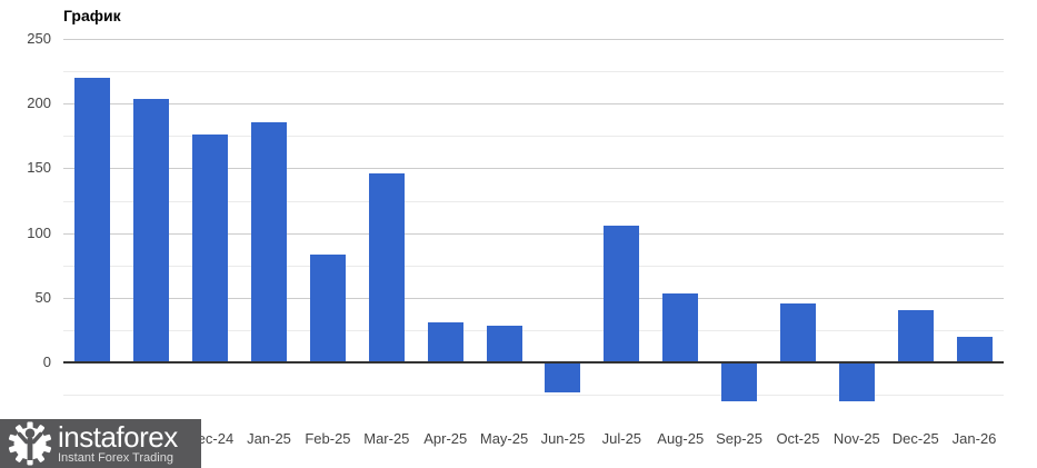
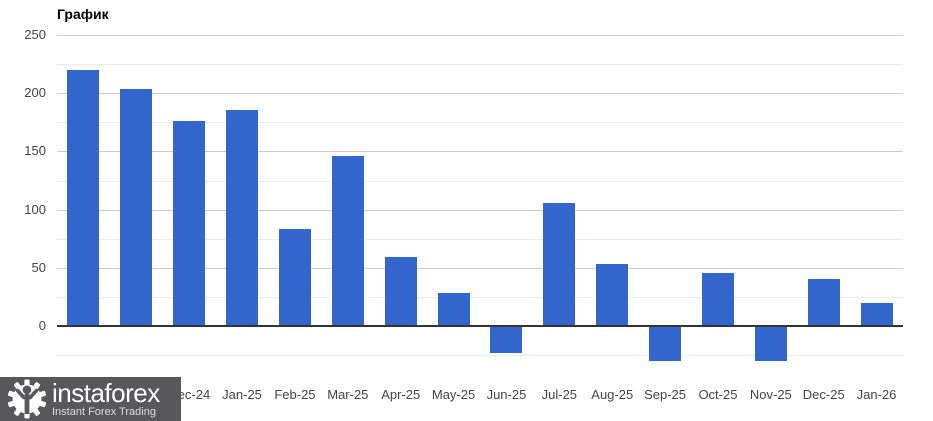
Apr-25: 31 -> 59
